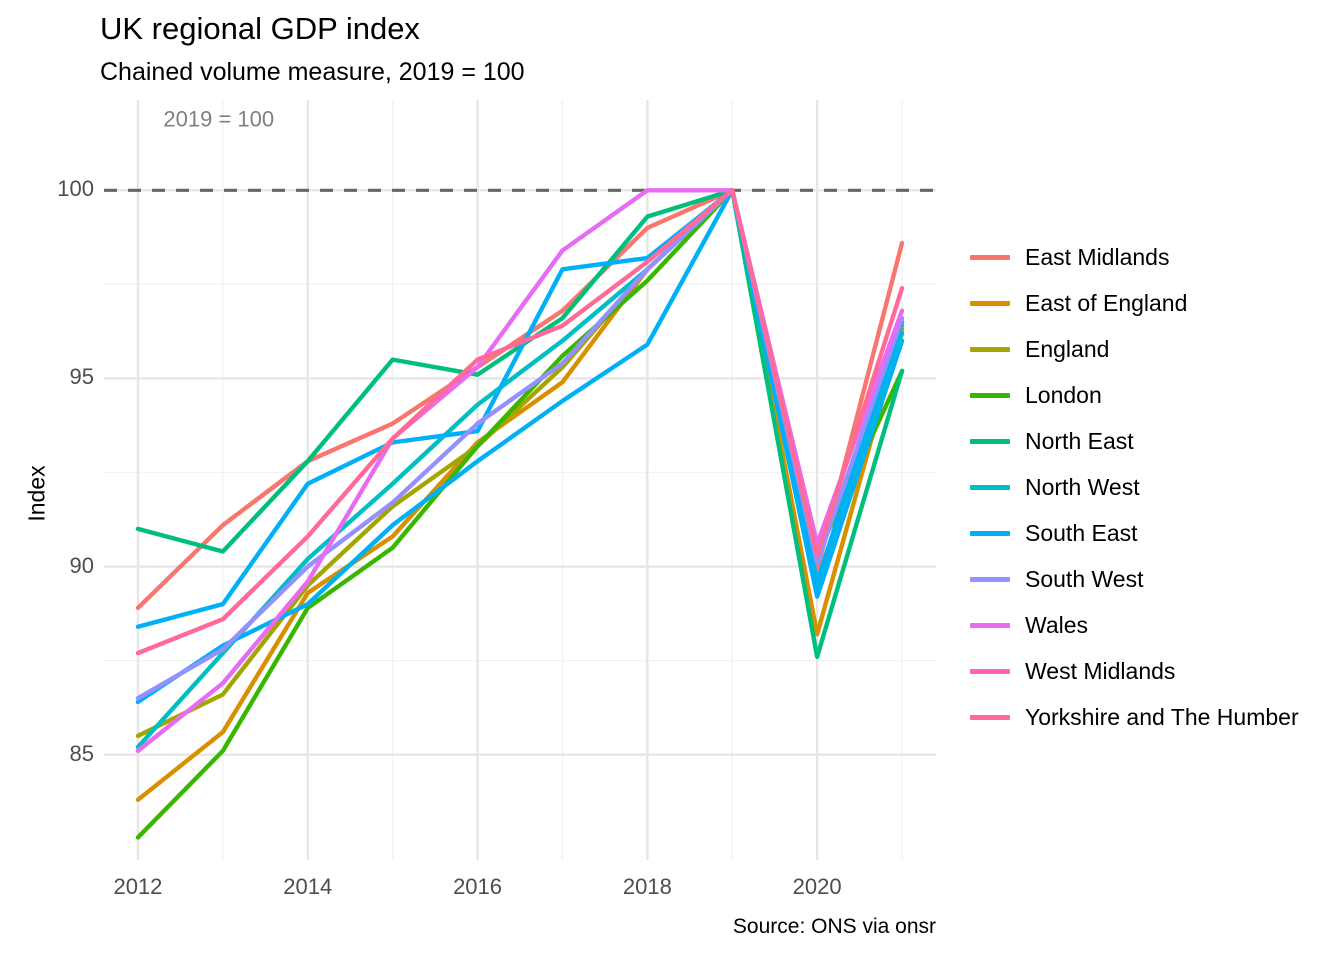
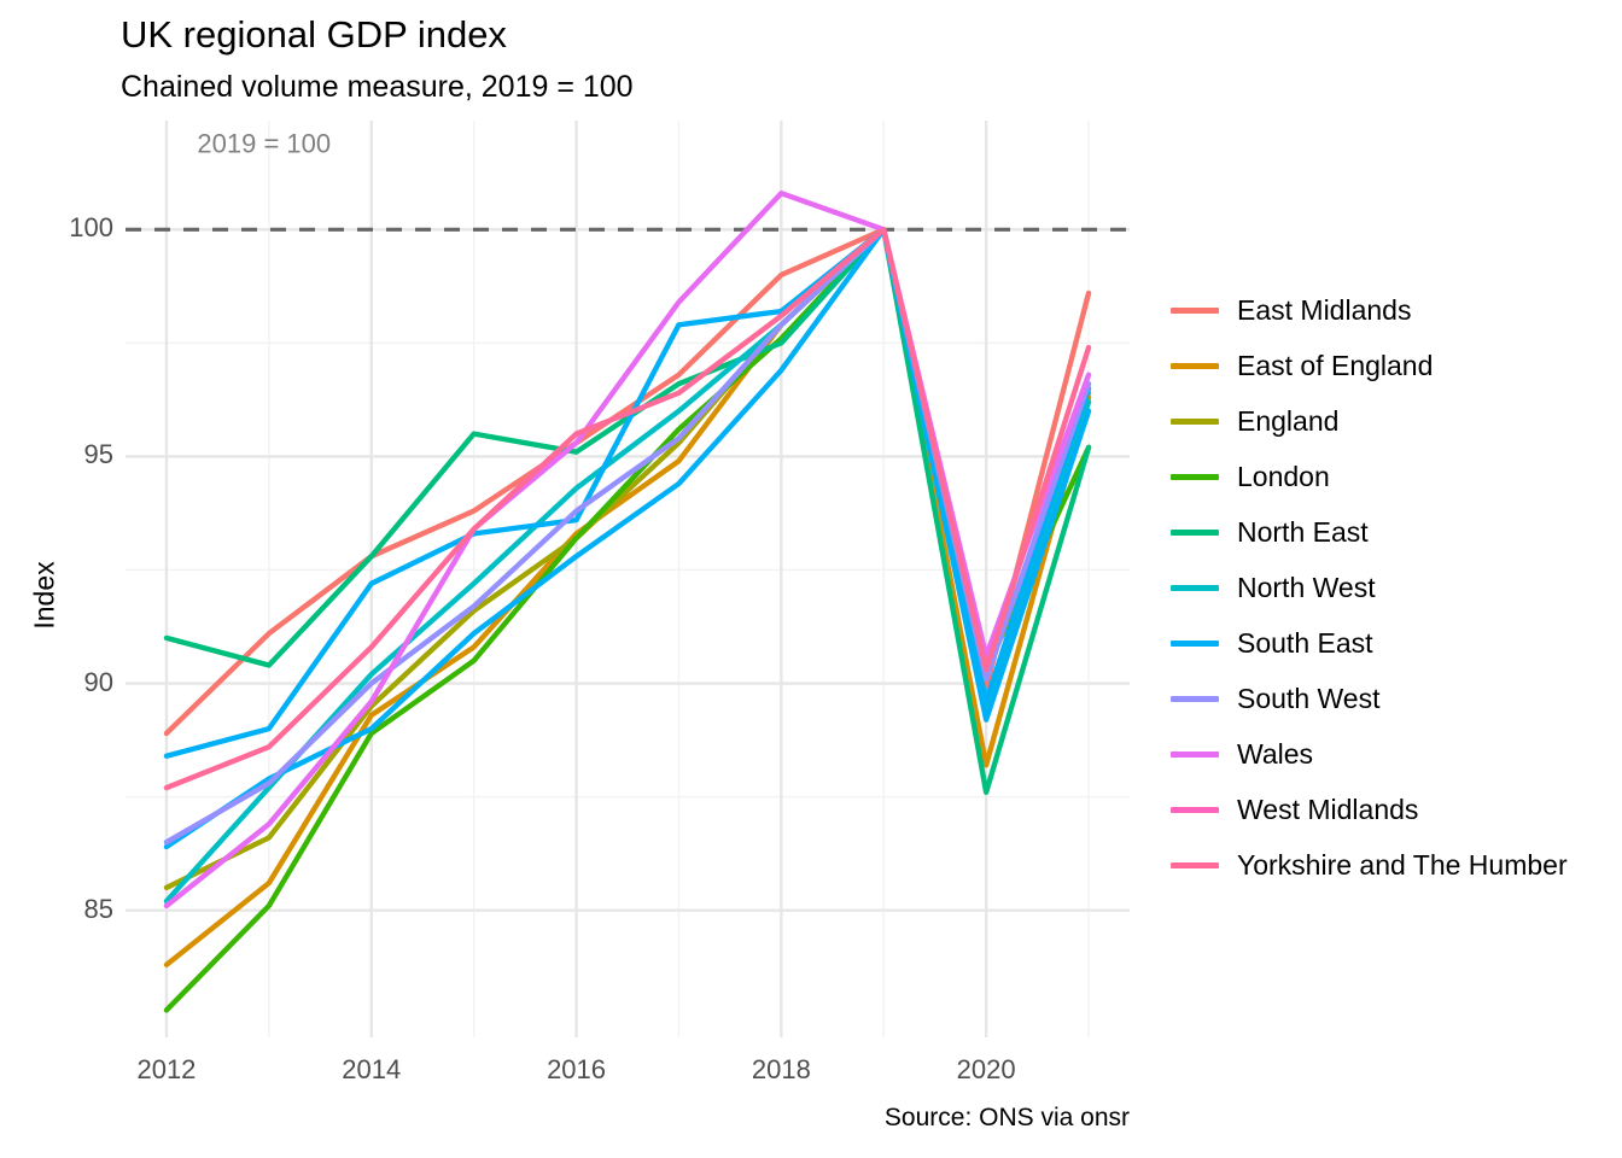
North East/2018: 99.3 -> 97.5
South East/2018: 95.9 -> 96.9
West Midlands/2018: 100.0 -> 100.8
